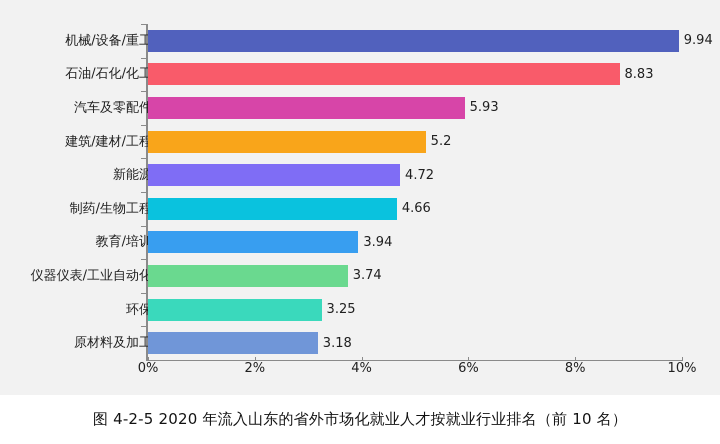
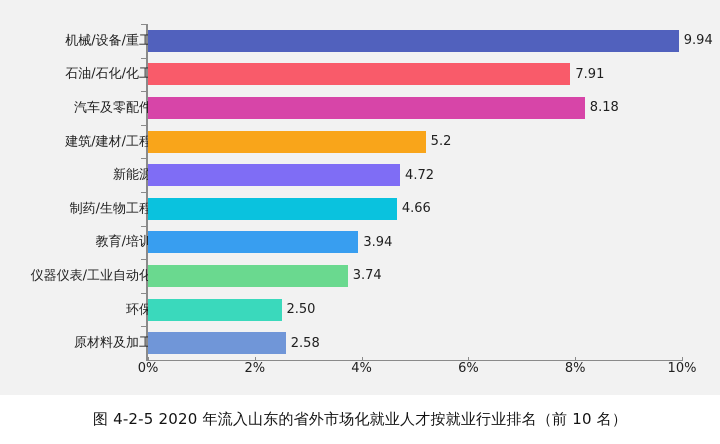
石油/石化/化工: 8.83 -> 7.91
汽车及零配件: 5.93 -> 8.18
环保: 3.25 -> 2.50
原材料及加工: 3.18 -> 2.58
